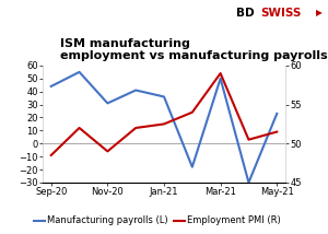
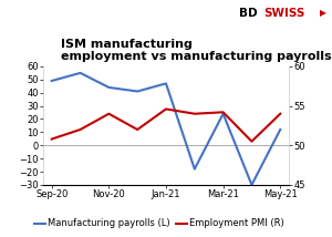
Manufacturing payrolls (L)/Sep-20: 44 -> 49
Employment PMI (R)/Sep-20: 48.5 -> 50.8
Manufacturing payrolls (L)/Nov-20: 31 -> 44
Employment PMI (R)/Nov-20: 49.0 -> 54.0
Manufacturing payrolls (L)/Jan-21: 36 -> 47
Employment PMI (R)/Jan-21: 52.5 -> 54.6
Manufacturing payrolls (L)/Mar-21: 50 -> 24
Employment PMI (R)/Mar-21: 59.0 -> 54.2
Manufacturing payrolls (L)/May-21: 23 -> 12
Employment PMI (R)/May-21: 51.5 -> 54.0
